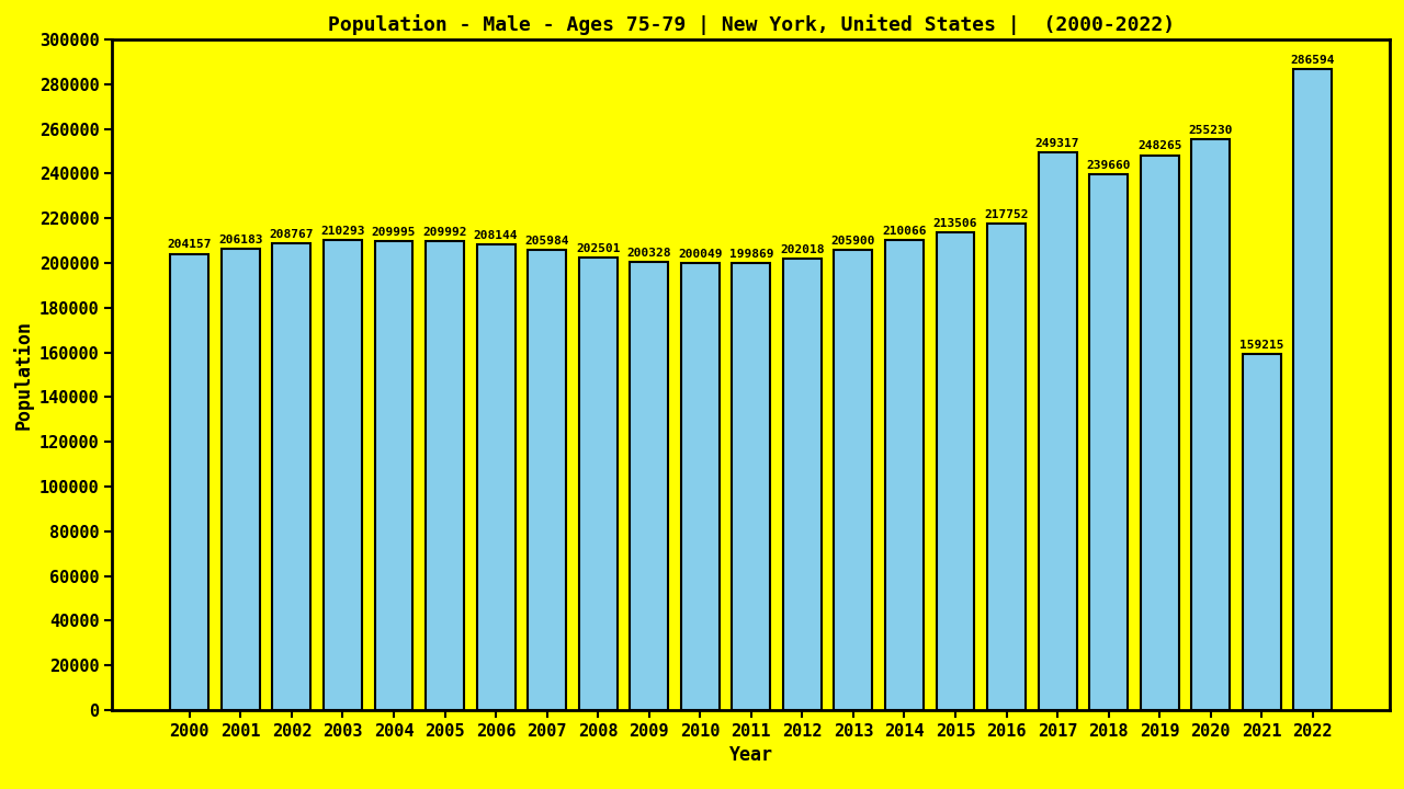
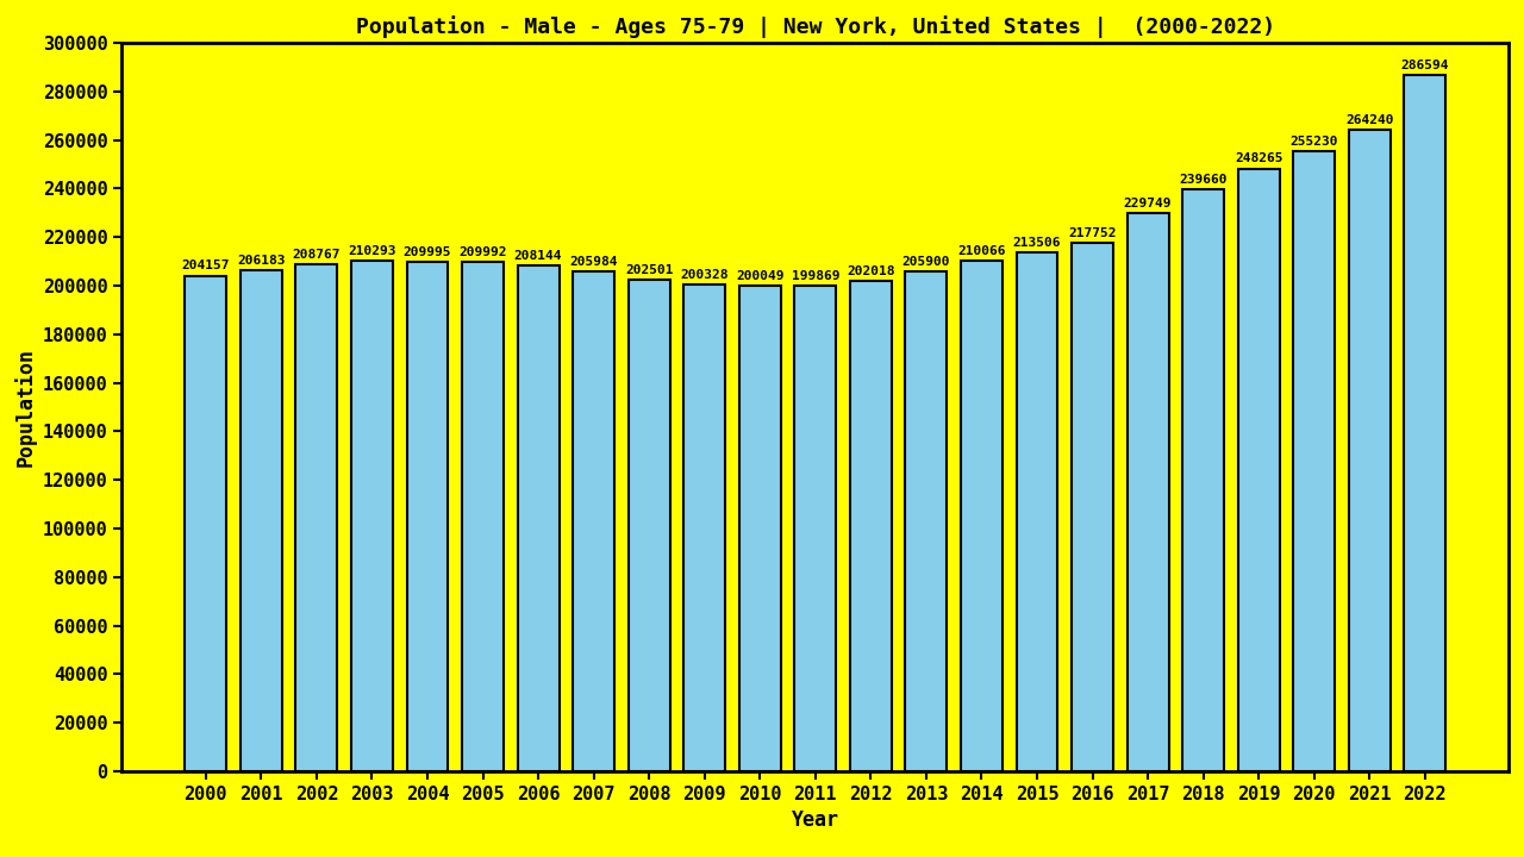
2017: 249317 -> 229749
2021: 159215 -> 264240
